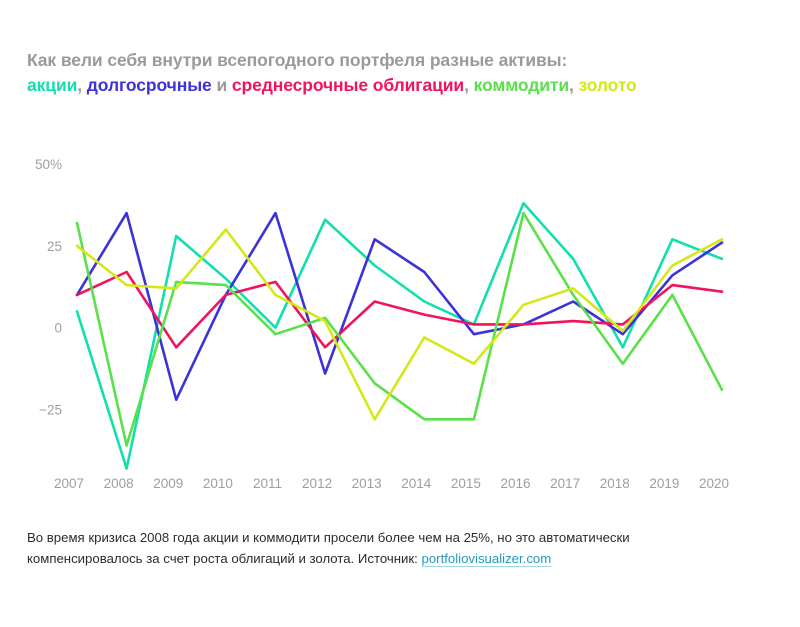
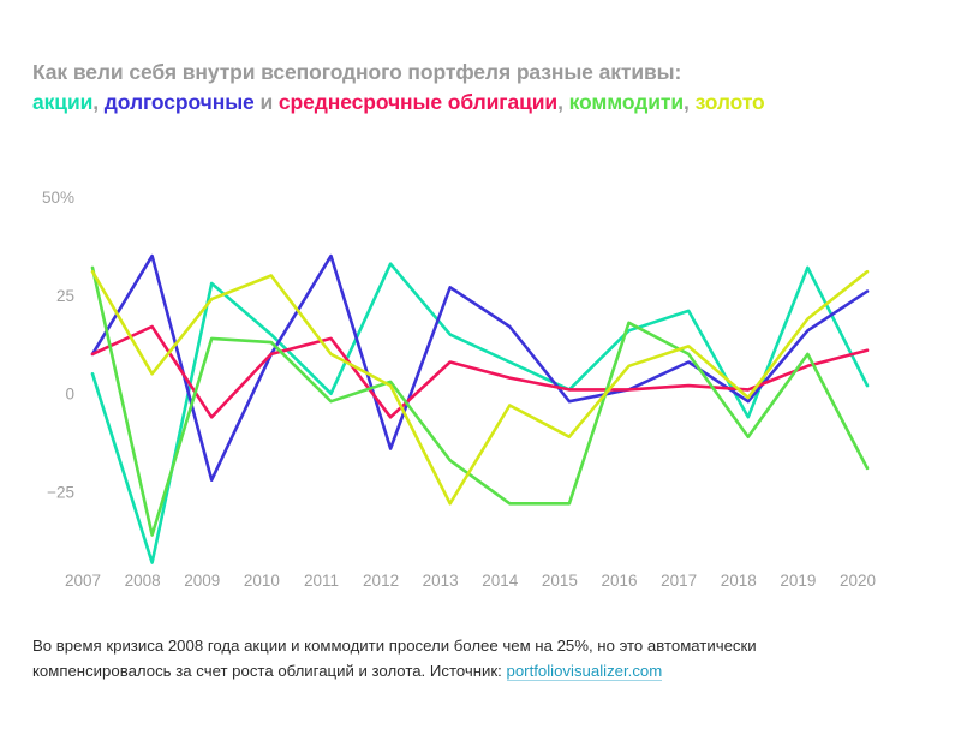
золото/2007: 25% -> 31%
золото/2008: 13% -> 5%
золото/2009: 12% -> 24%
акции/2013: 19% -> 15%
акции/2016: 38% -> 16%
коммодити/2016: 35% -> 18%
акции/2019: 27% -> 32%
среднесрочные облигации/2019: 13% -> 7%
акции/2020: 21% -> 2%
золото/2020: 27% -> 31%
